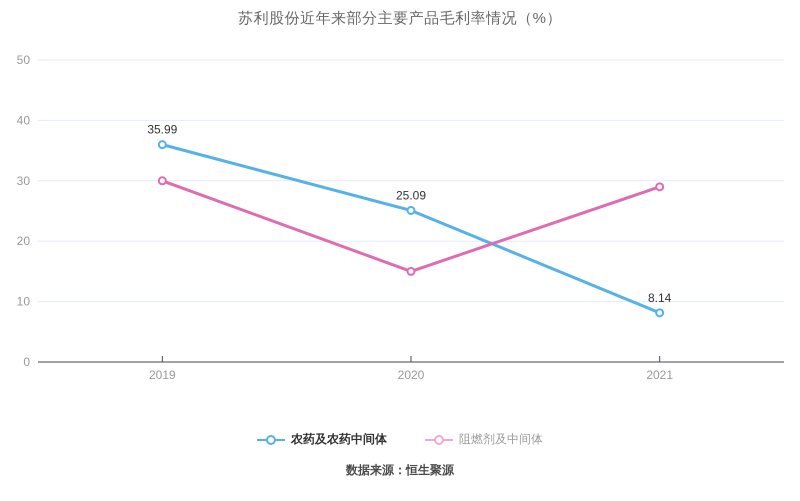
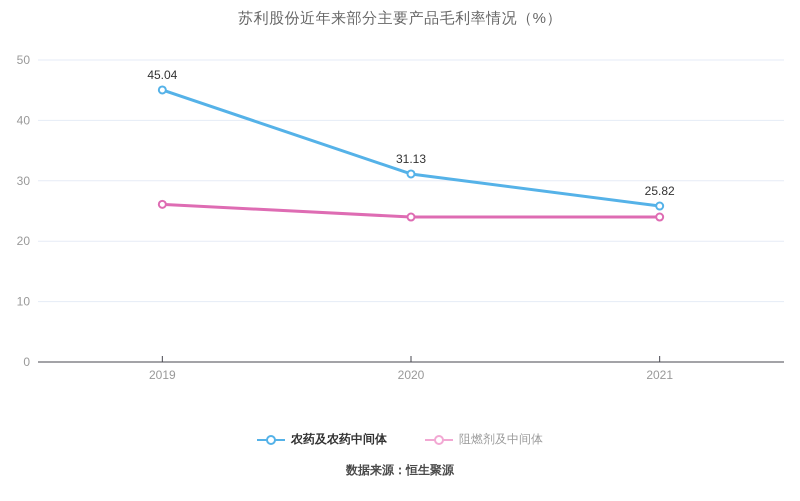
农药及农药中间体/2019: 35.99 -> 45.04
阻燃剂及中间体/2019: 30 -> 26
农药及农药中间体/2020: 25.09 -> 31.13
阻燃剂及中间体/2020: 15 -> 24
农药及农药中间体/2021: 8.14 -> 25.82
阻燃剂及中间体/2021: 29 -> 24
